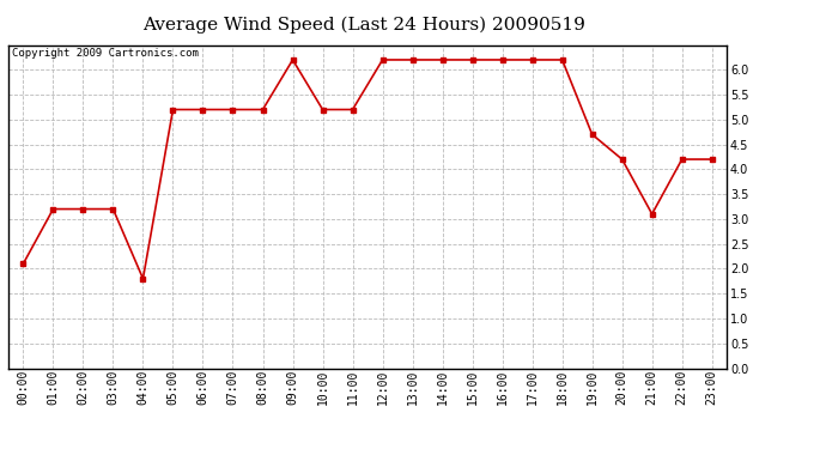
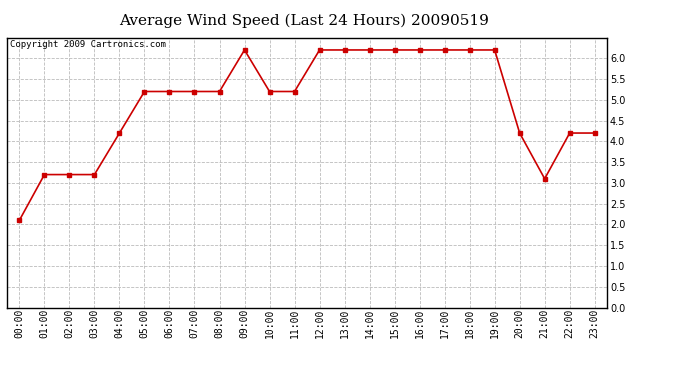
04:00: 1.8 -> 4.2
19:00: 4.7 -> 6.2
